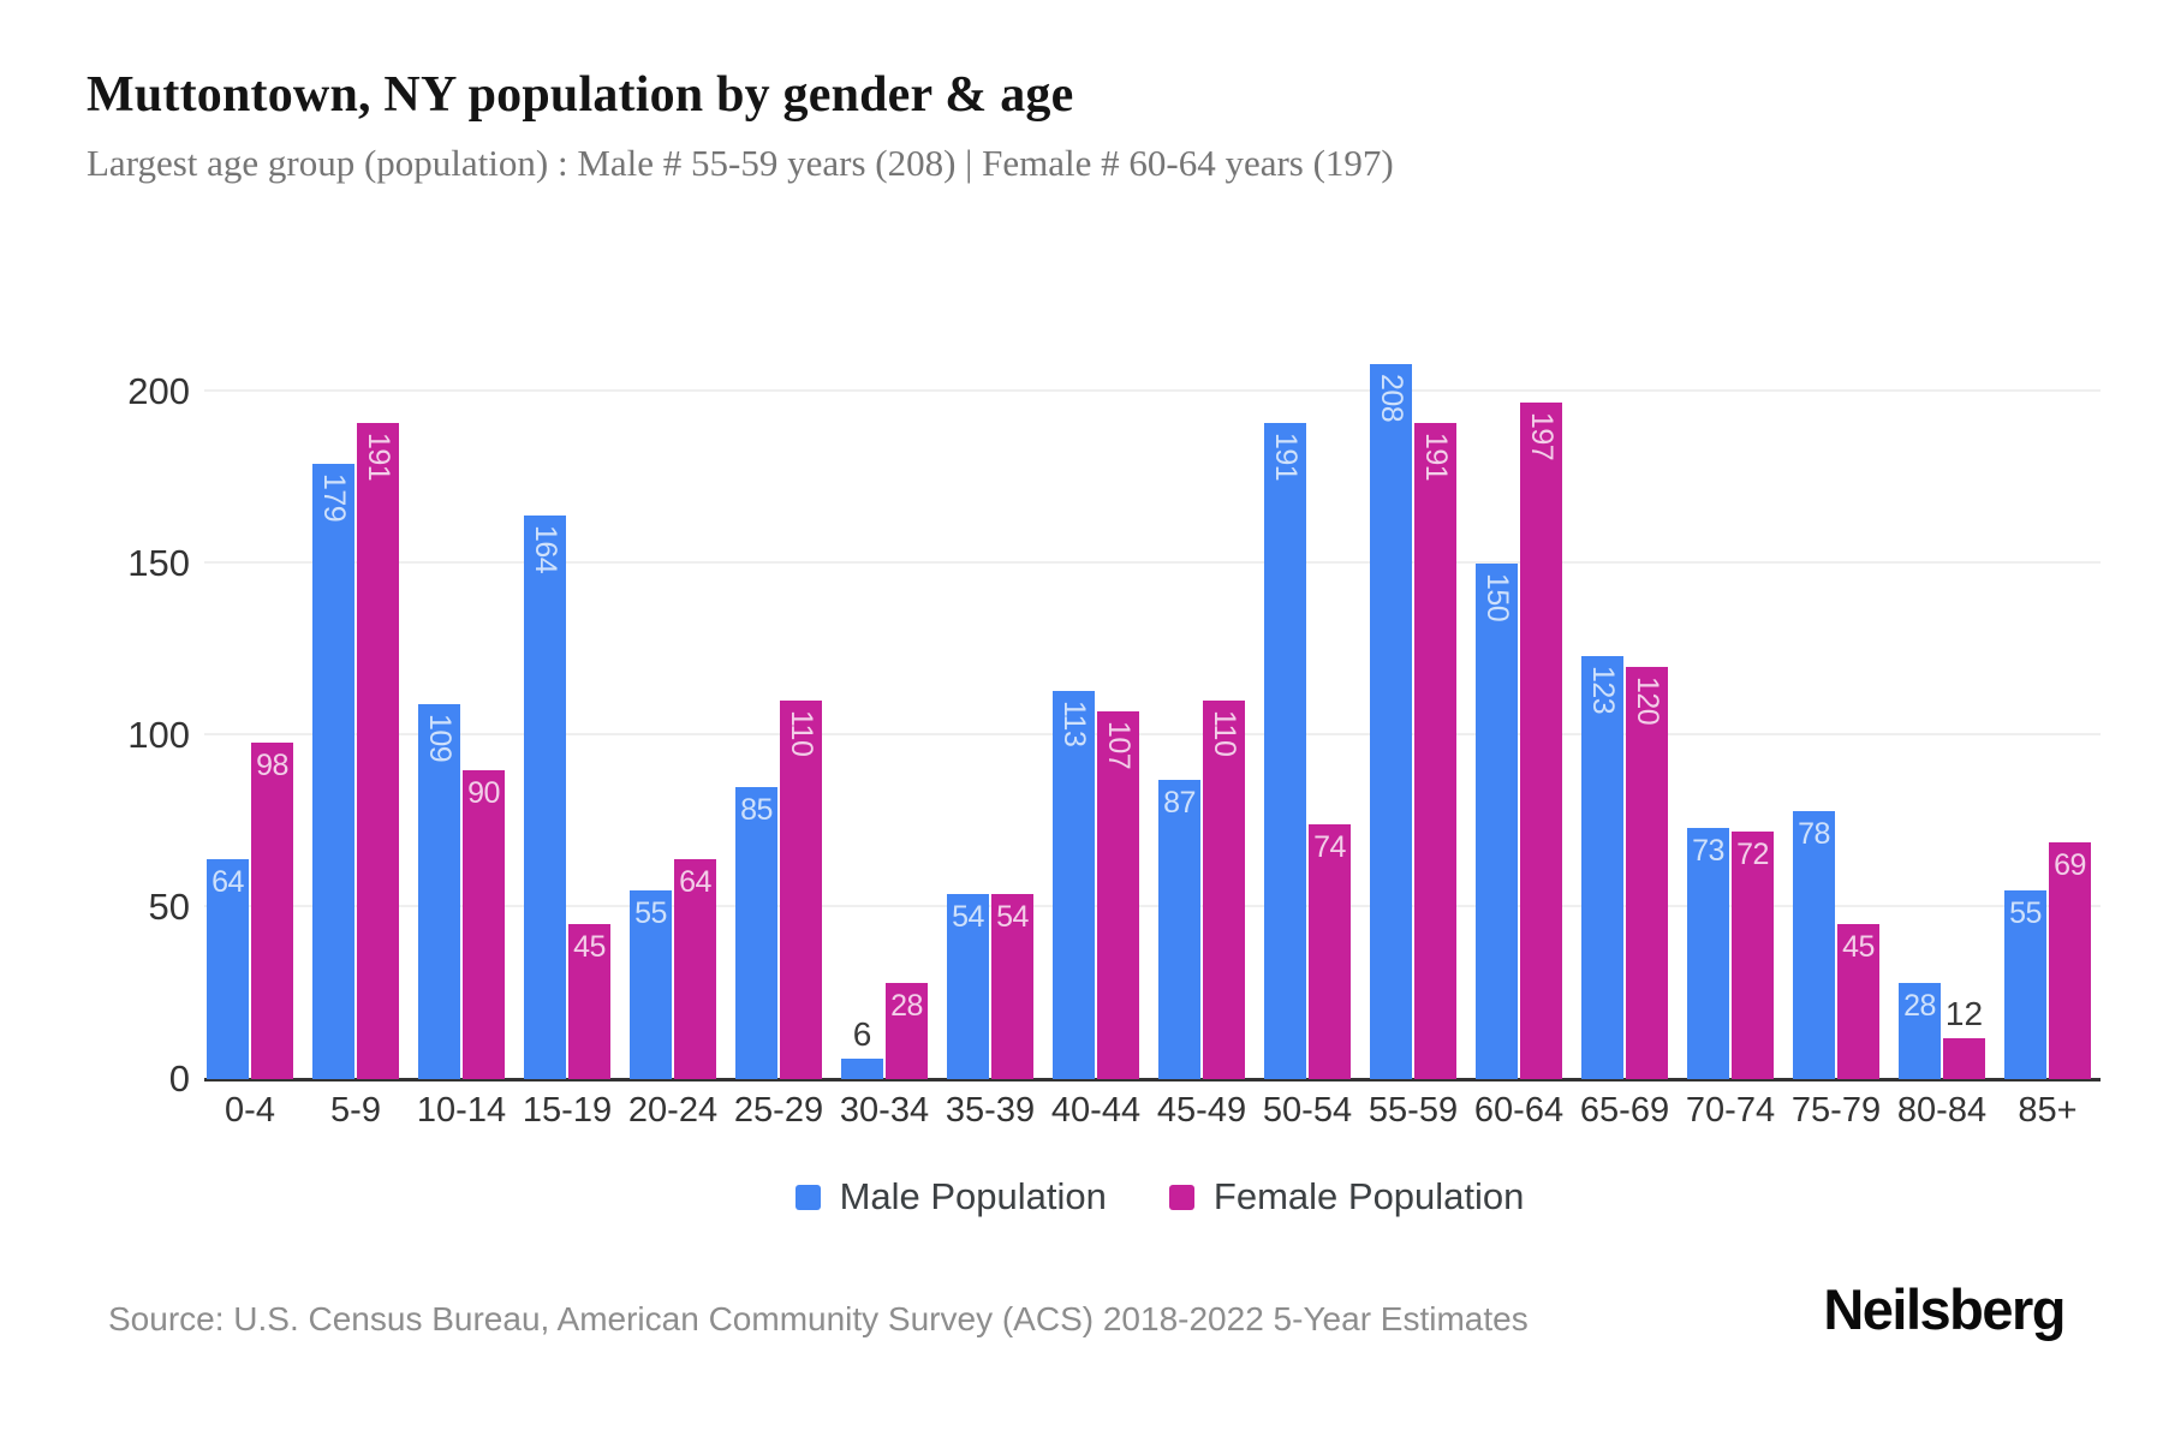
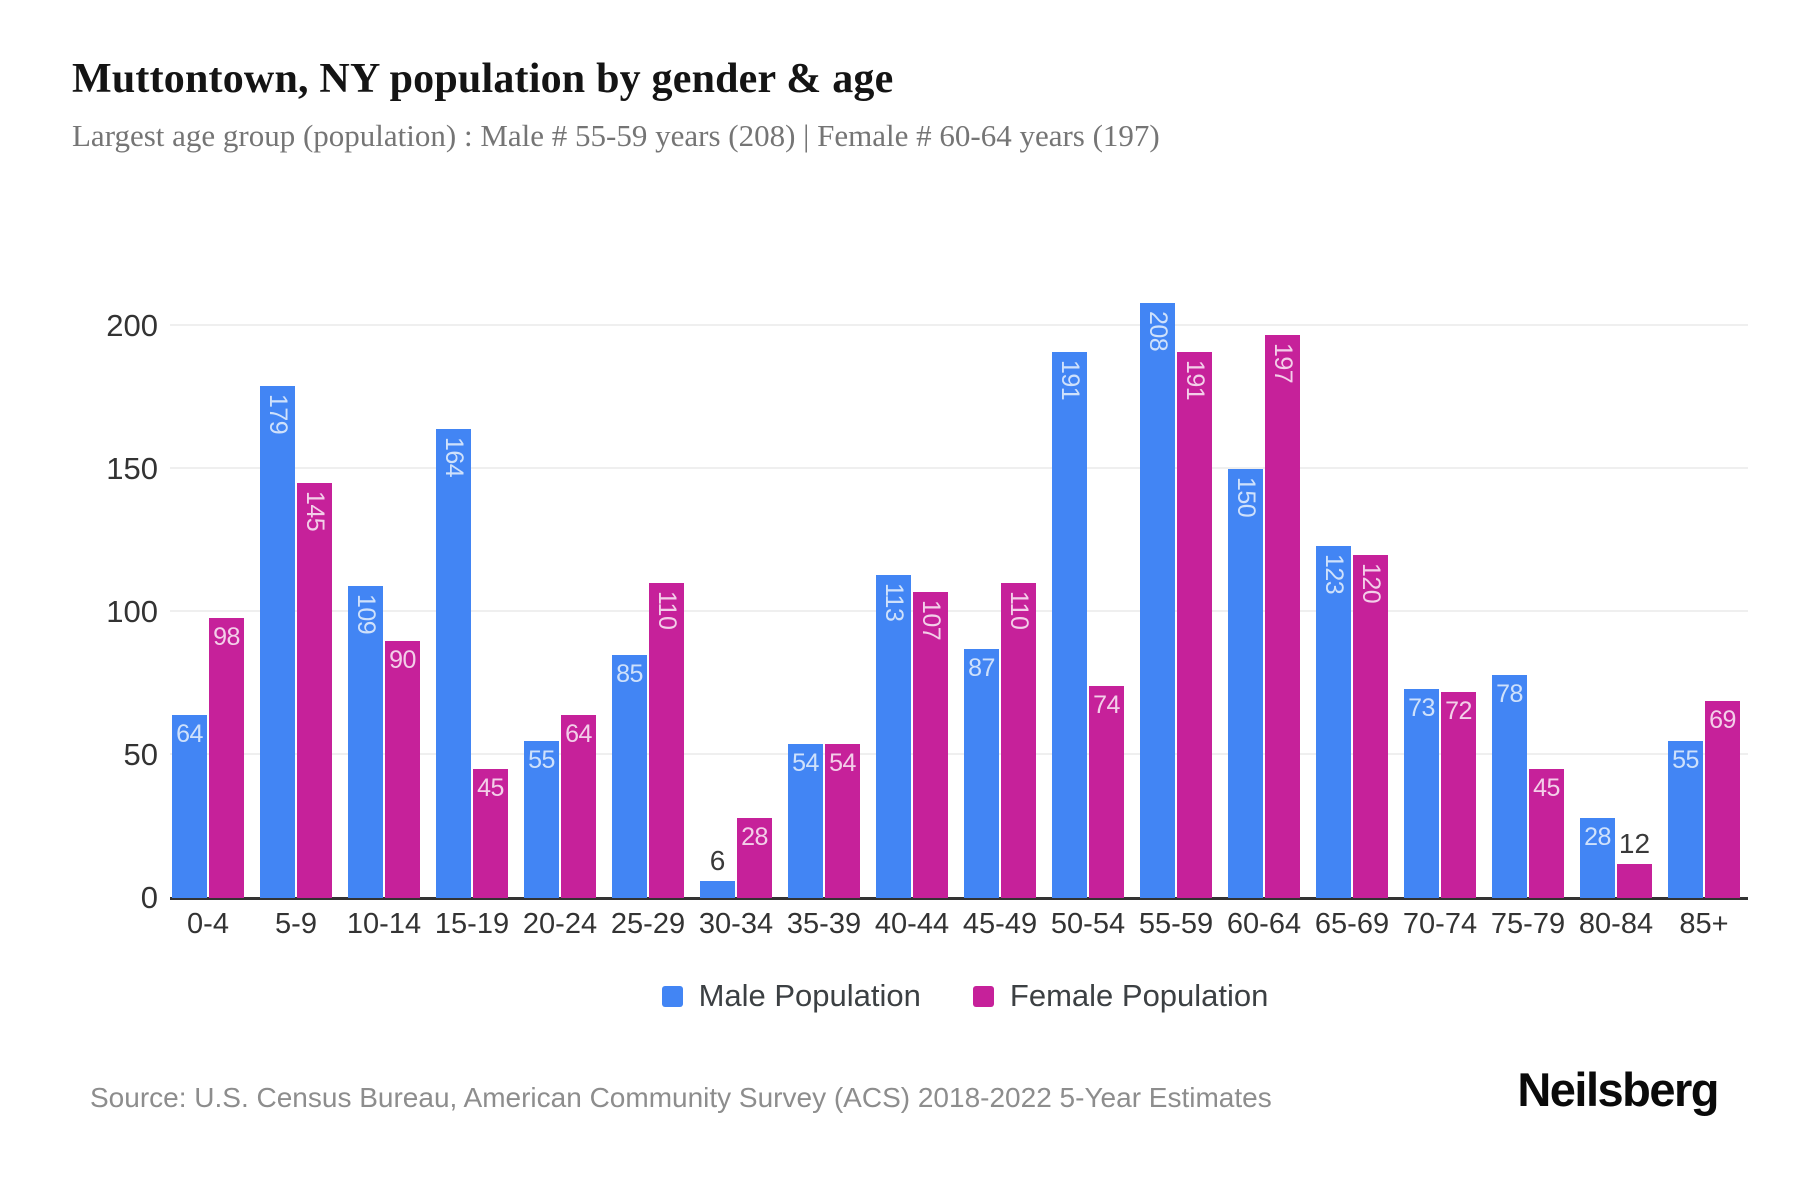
Female Population/5-9: 191 -> 145
